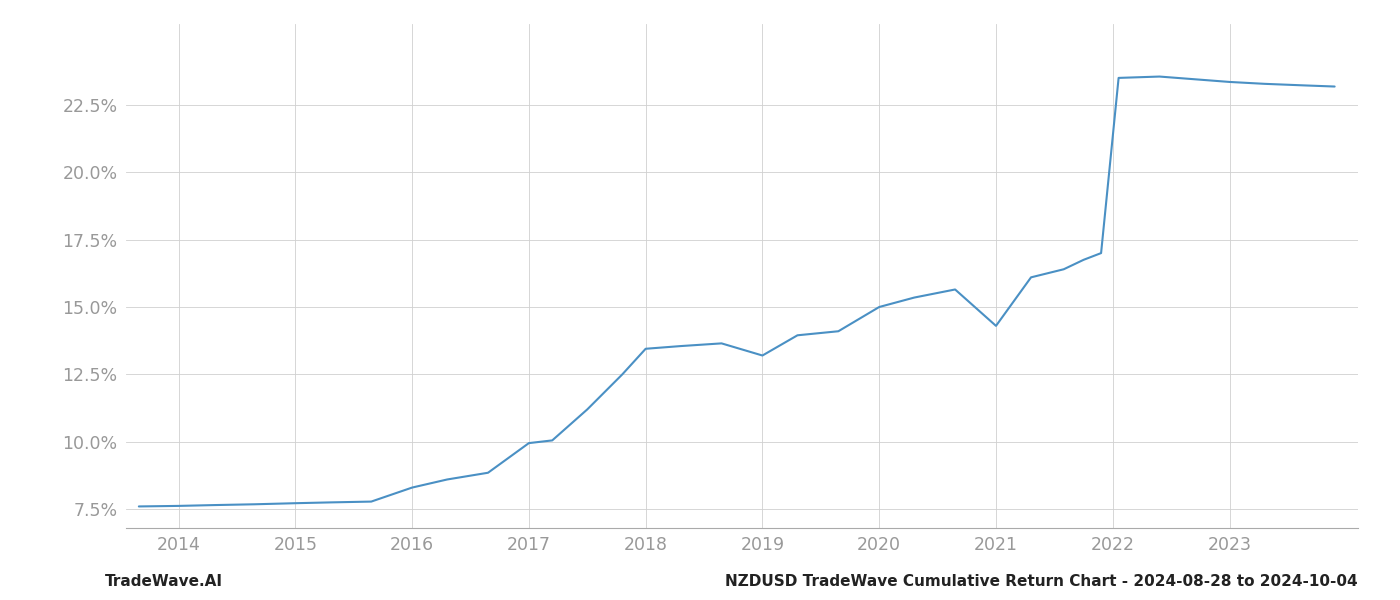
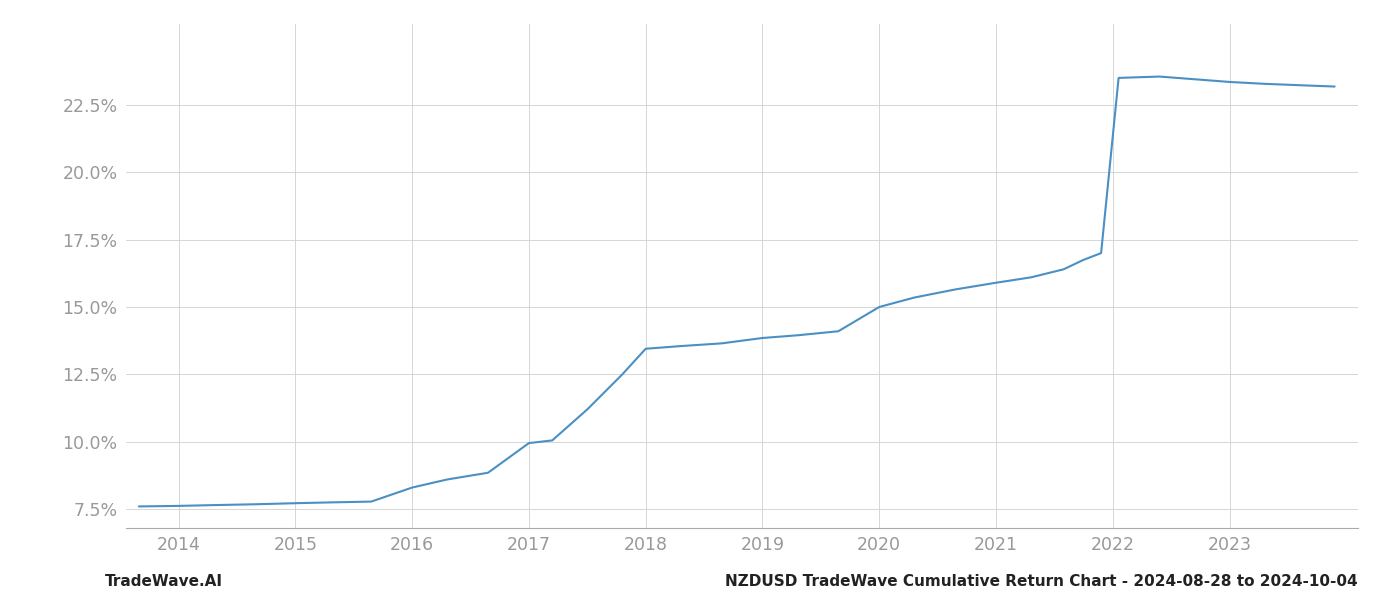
2019: 13.20% -> 13.85%
2021: 14.30% -> 15.90%
